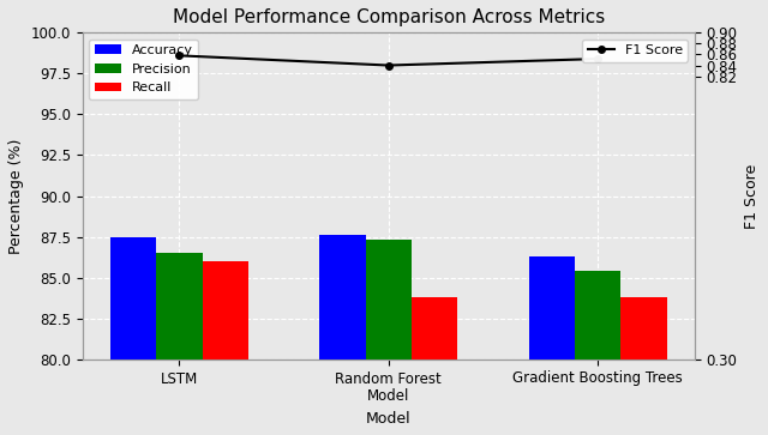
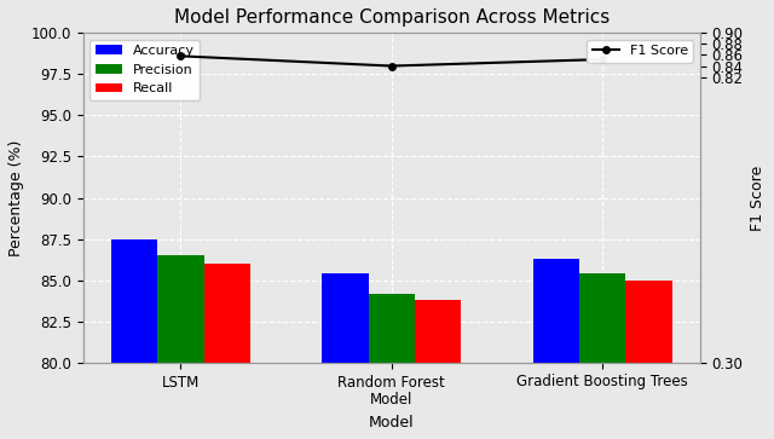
Accuracy/Random Forest Model: 87.6 -> 85.4
Precision/Random Forest Model: 87.3 -> 84.2
Recall/Gradient Boosting Trees: 83.8 -> 85.0
